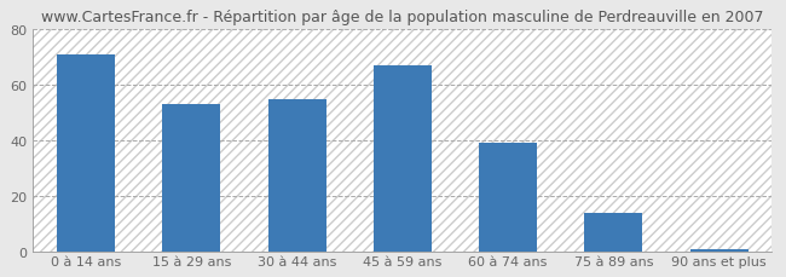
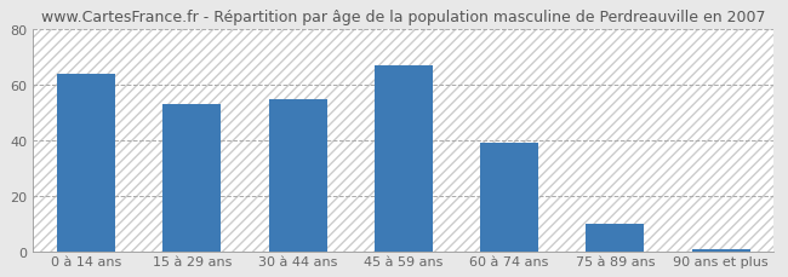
0 à 14 ans: 71 -> 64
75 à 89 ans: 14 -> 10
